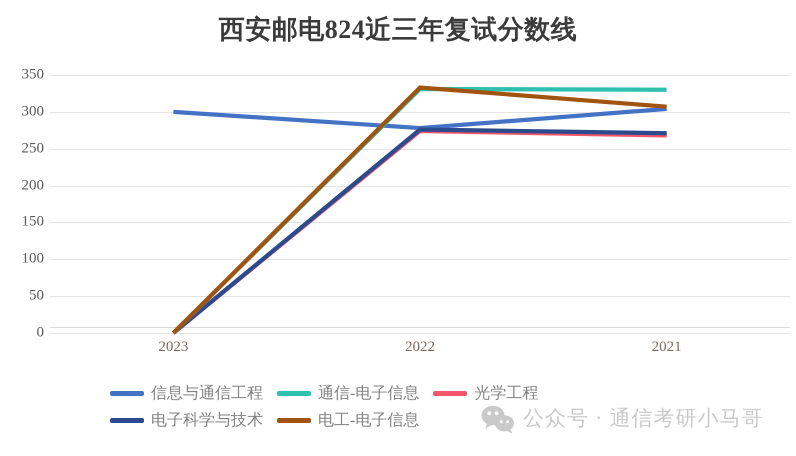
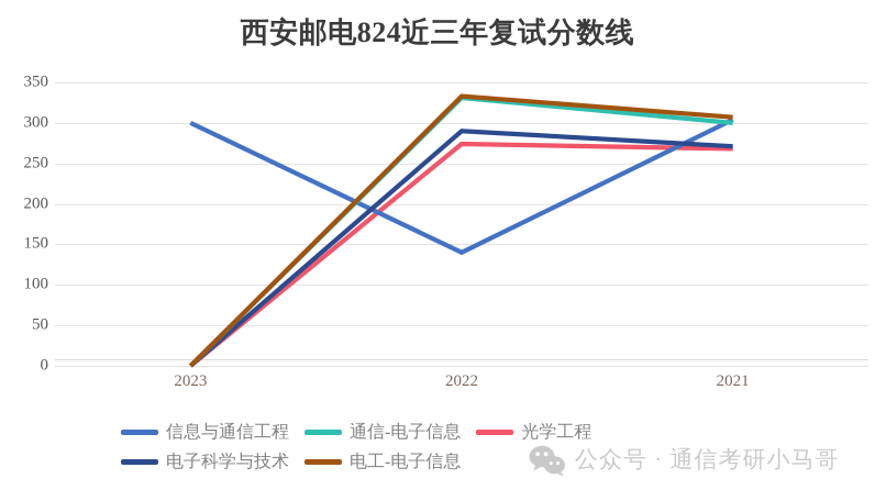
信息与通信工程/2022: 280 -> 140
电子科学与技术/2022: 280 -> 290
通信-电子信息/2021: 330 -> 300
